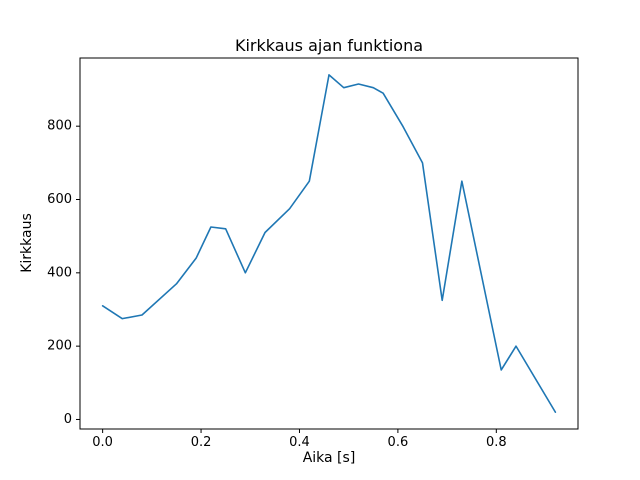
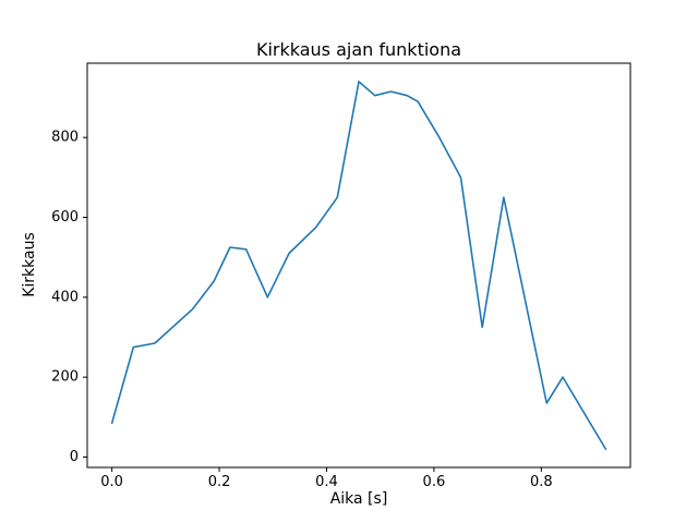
0.0: 310 -> 80
